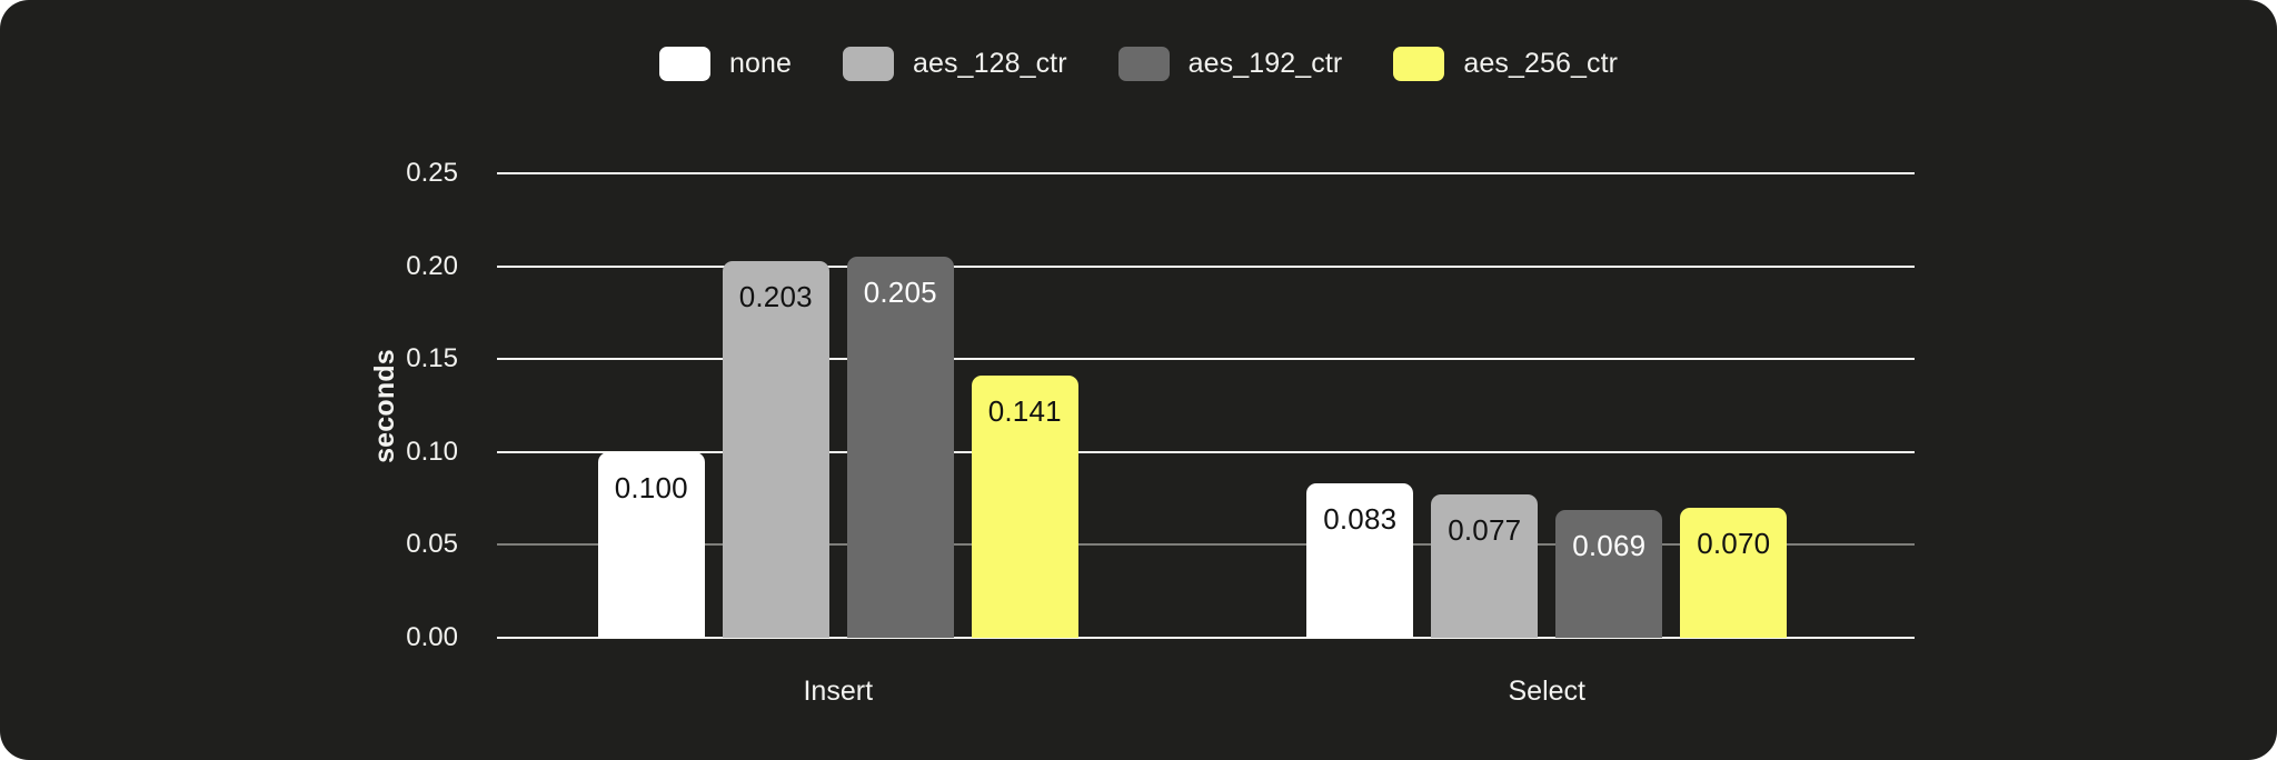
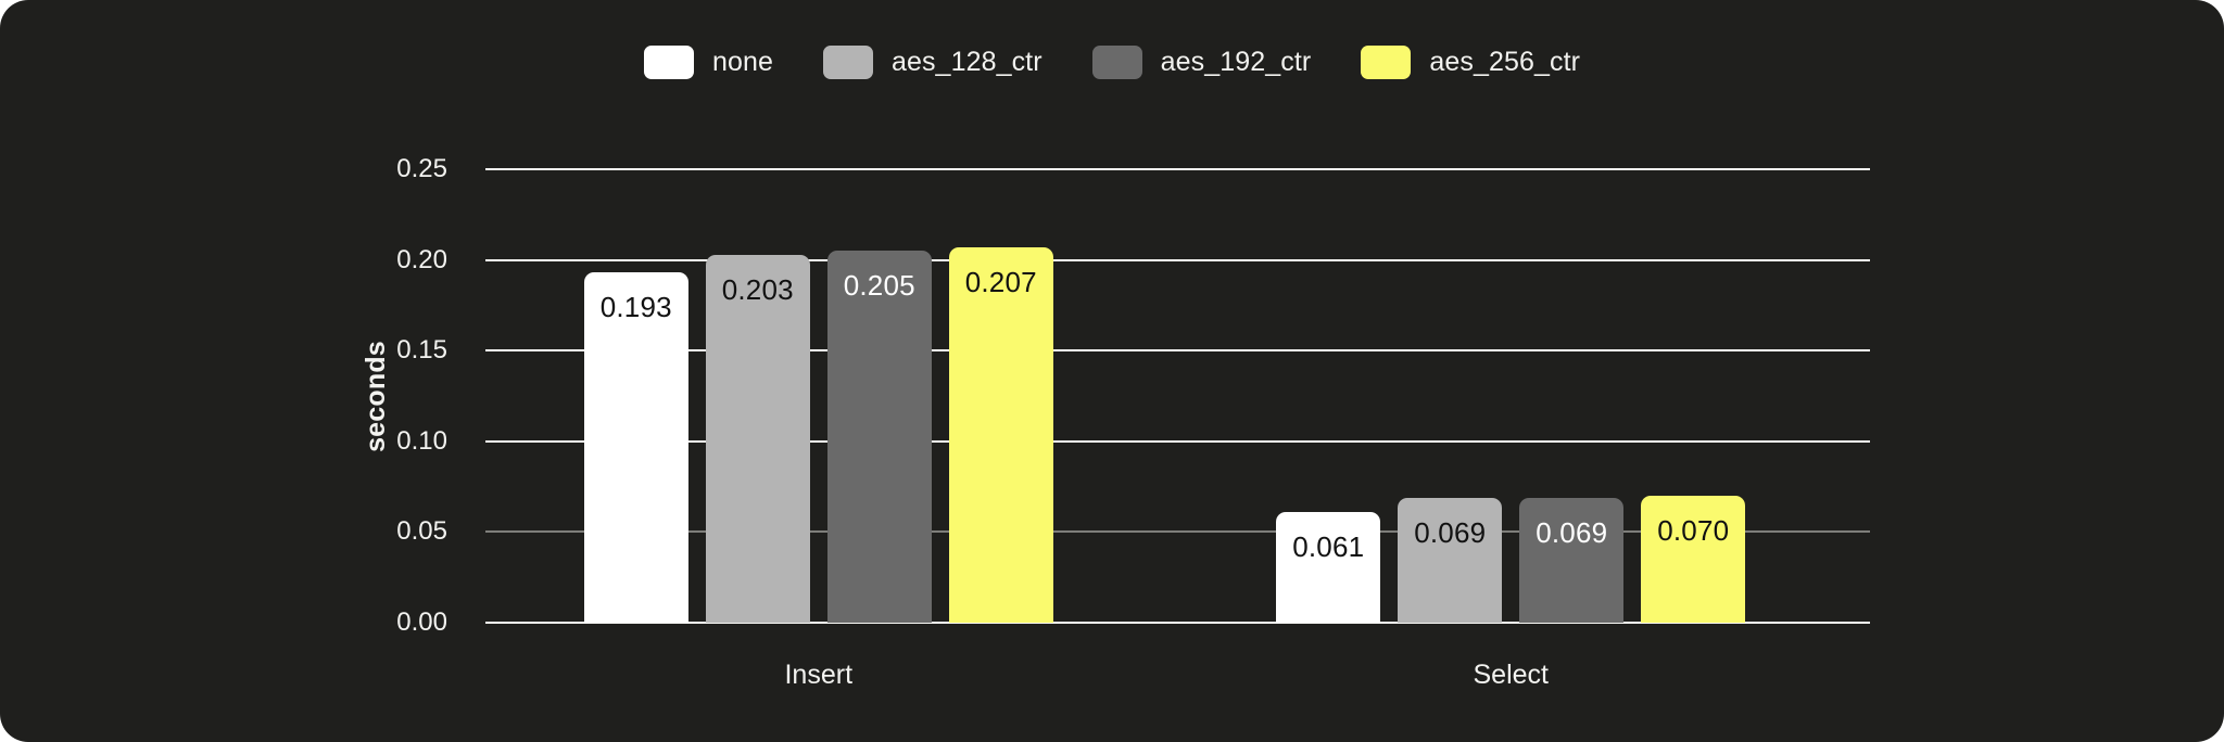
none/Insert: 0.100 -> 0.193
aes_256_ctr/Insert: 0.141 -> 0.207
none/Select: 0.083 -> 0.061
aes_128_ctr/Select: 0.077 -> 0.069
